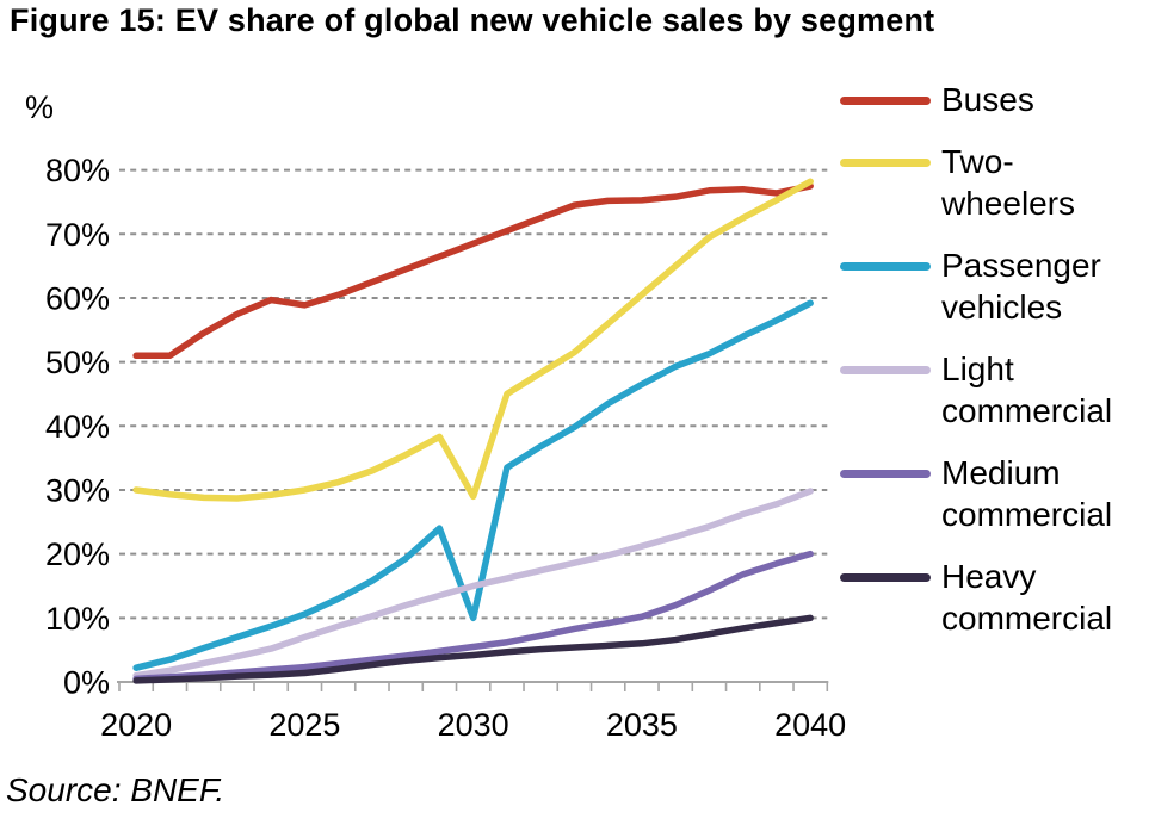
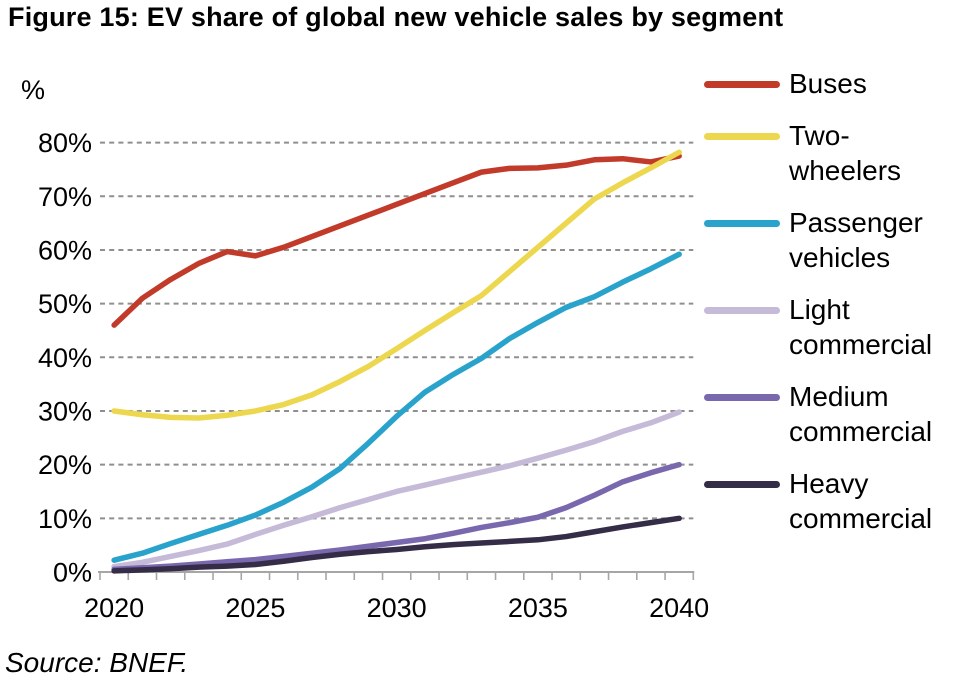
Buses/2020: 51% -> 46%
Two-wheelers/2030: 29% -> 42%
Passenger vehicles/2030: 10% -> 29%
